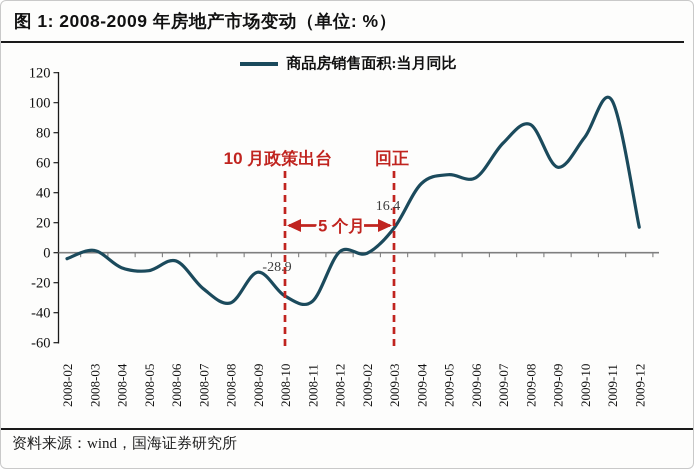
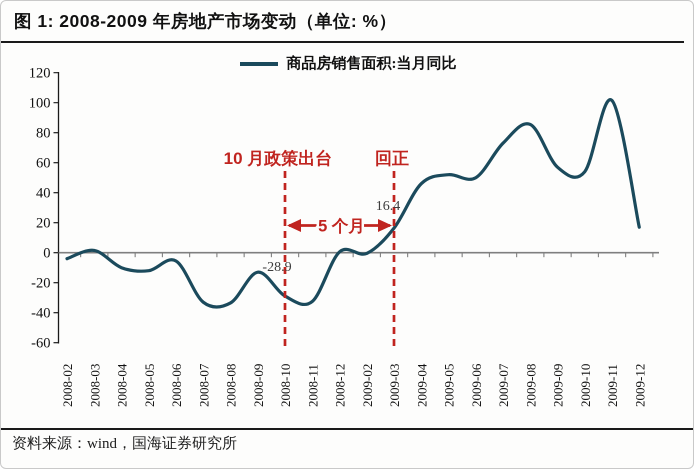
2008-07: -24 -> -33
2009-10: 77 -> 54
